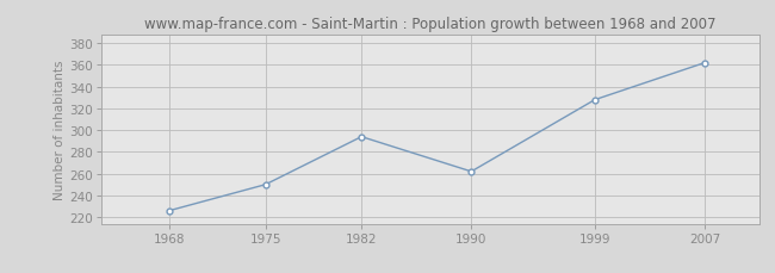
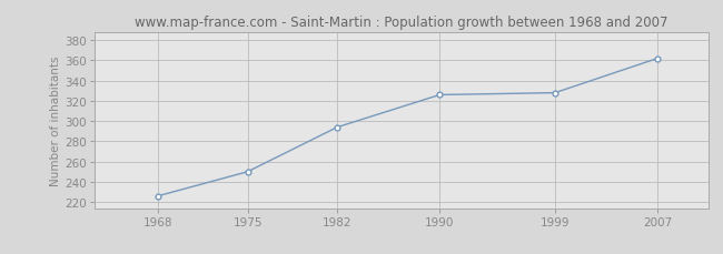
1990: 262 -> 326
